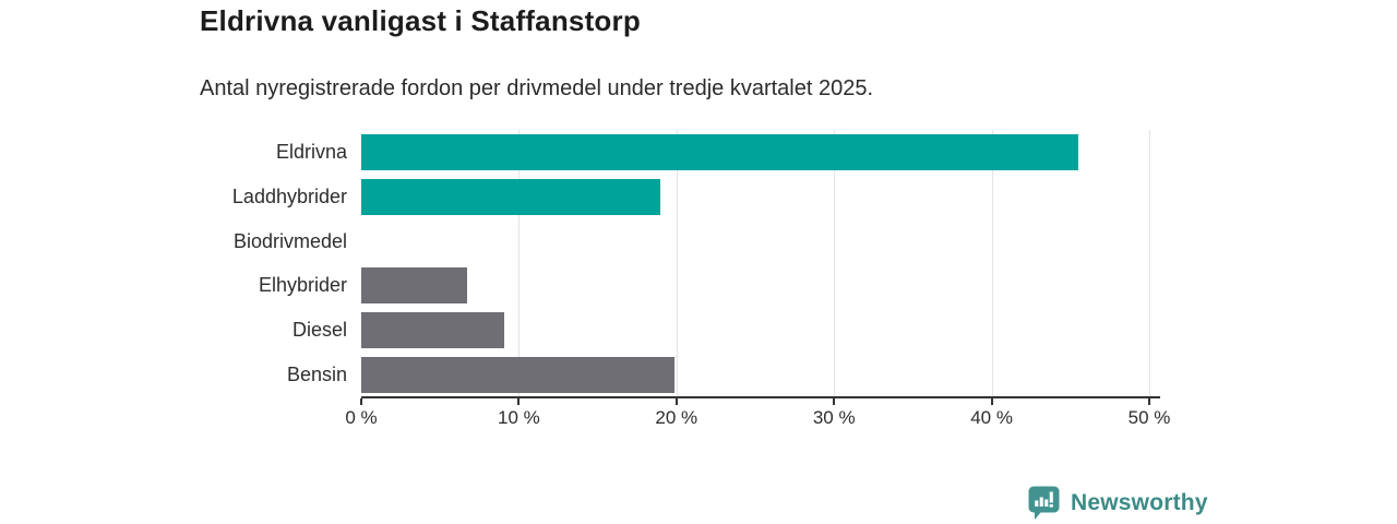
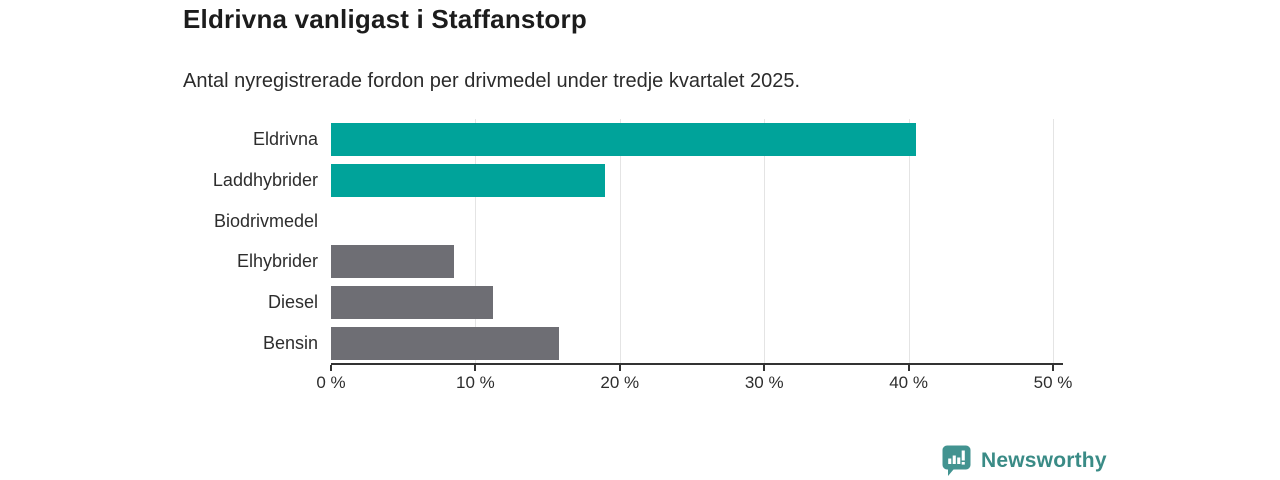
Eldrivna: 45.5% -> 40.5%
Elhybrider: 6.7% -> 8.5%
Diesel: 9.1% -> 11.2%
Bensin: 19.9% -> 15.8%
